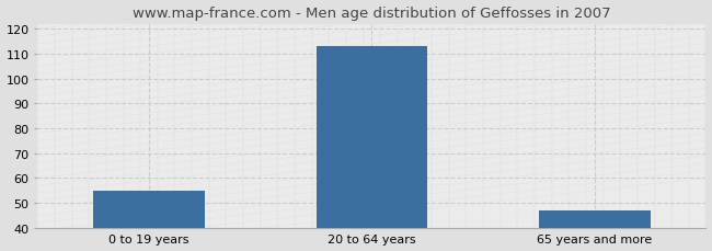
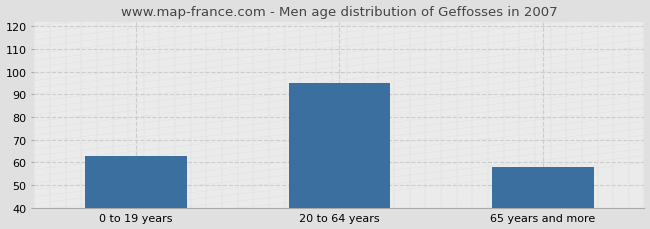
0 to 19 years: 55 -> 63
20 to 64 years: 113 -> 95
65 years and more: 47 -> 58
